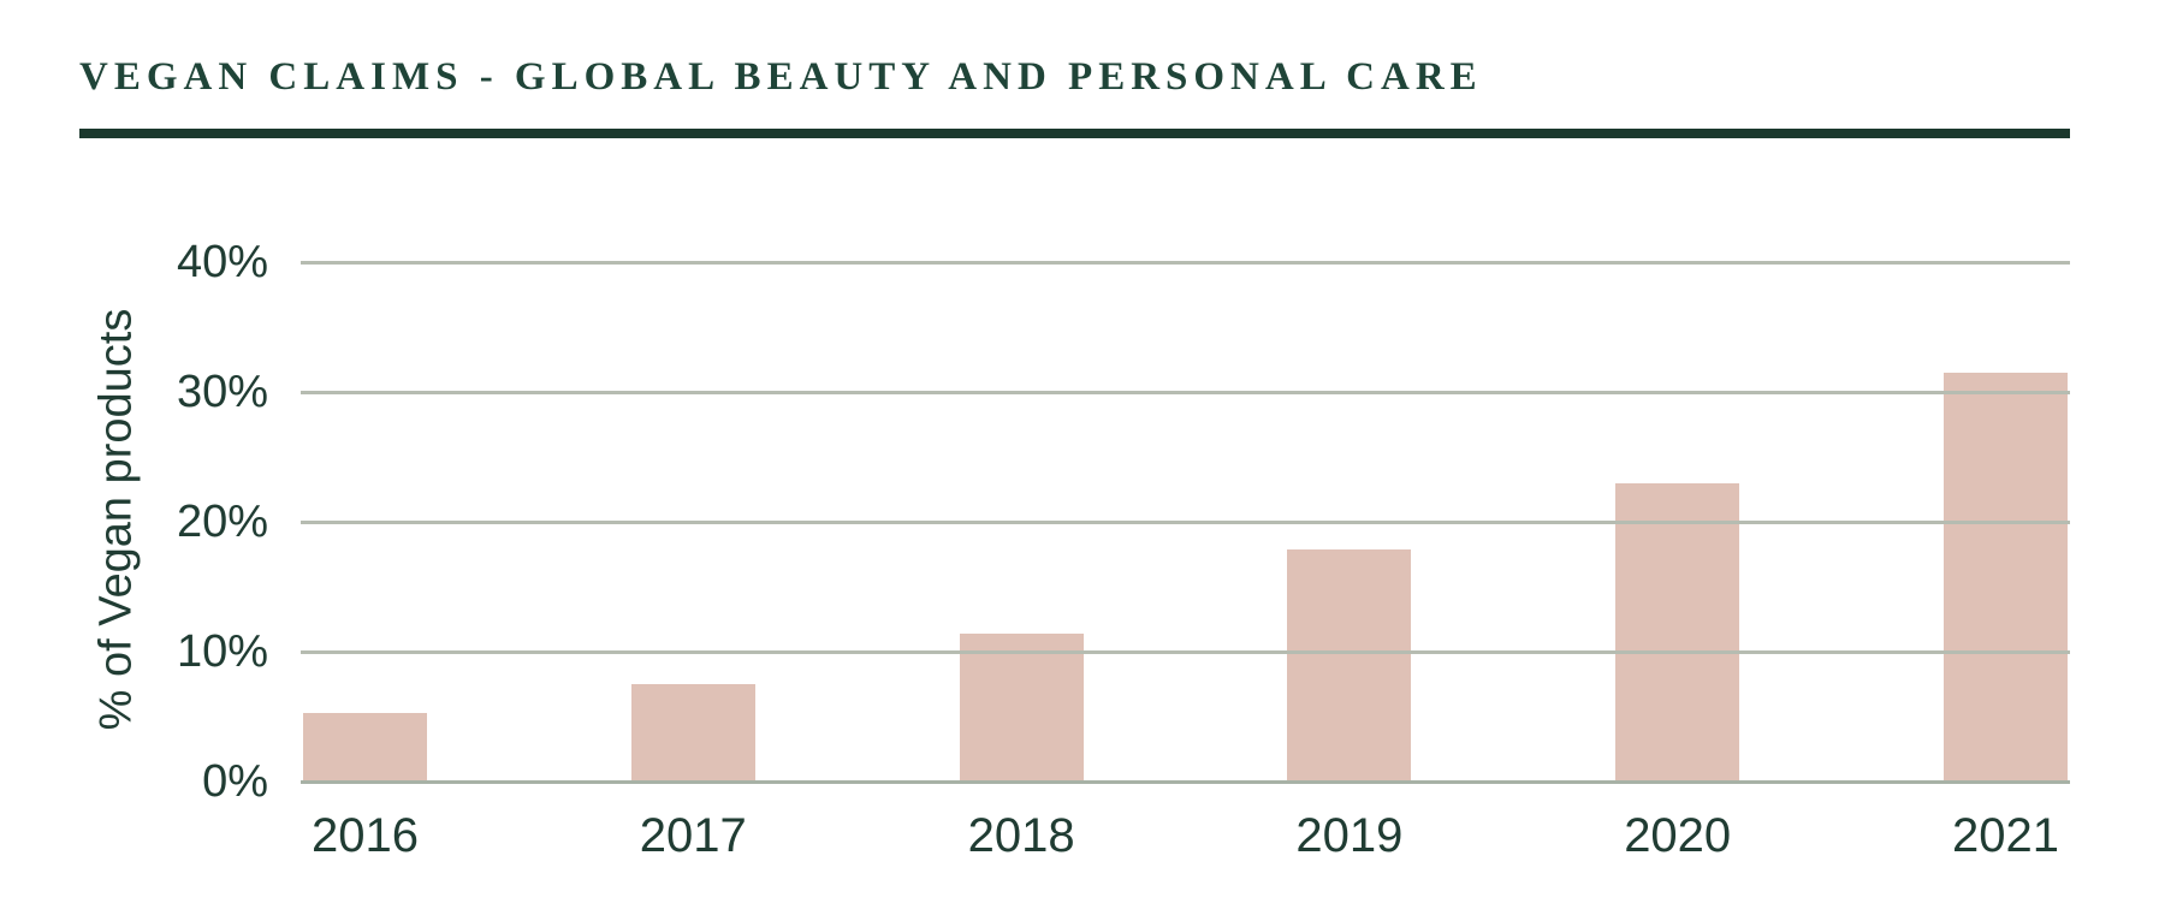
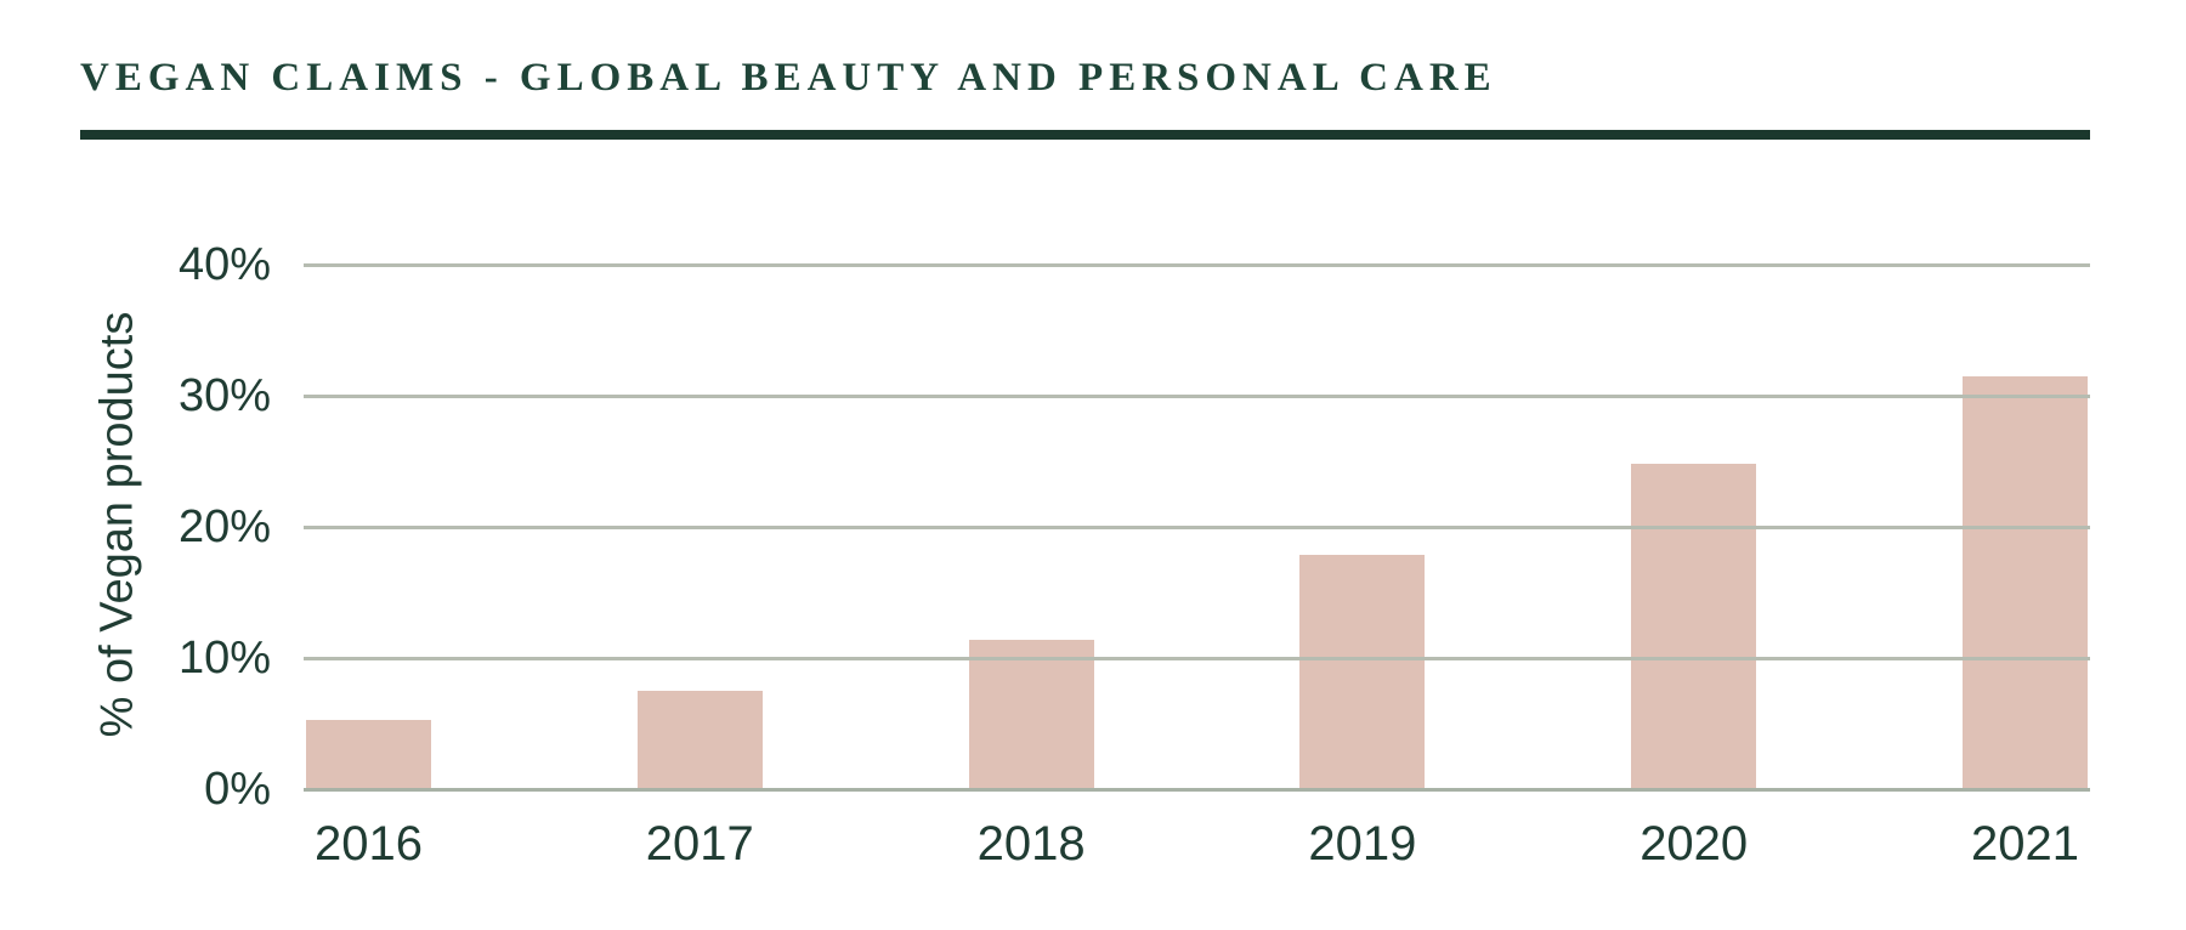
2020: 23.0% -> 24.8%
